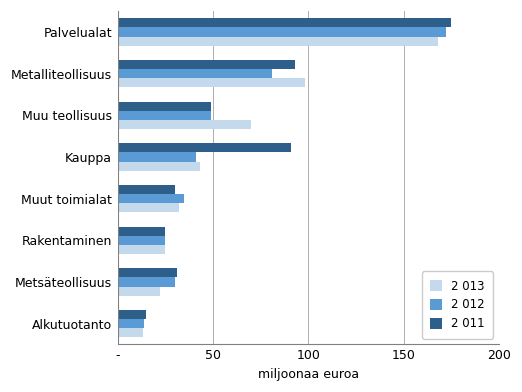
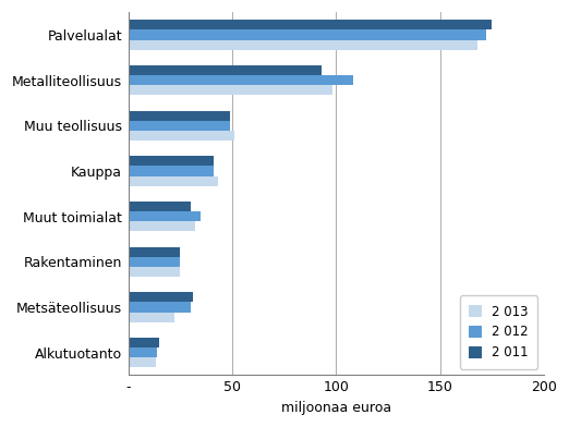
2 012/Metalliteollisuus: 81 -> 108
2 013/Muu teollisuus: 70 -> 51
2 011/Kauppa: 91 -> 41
